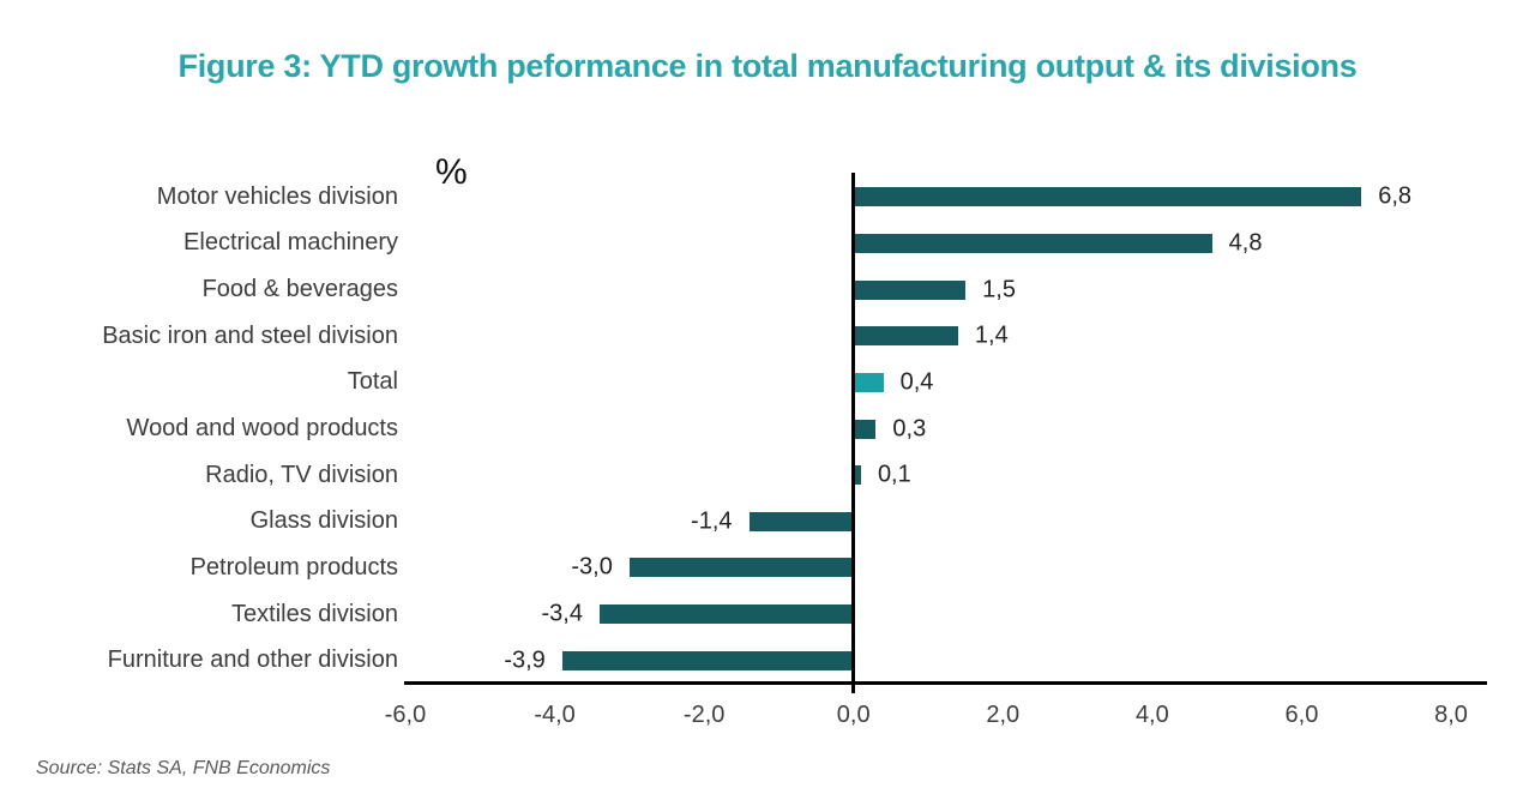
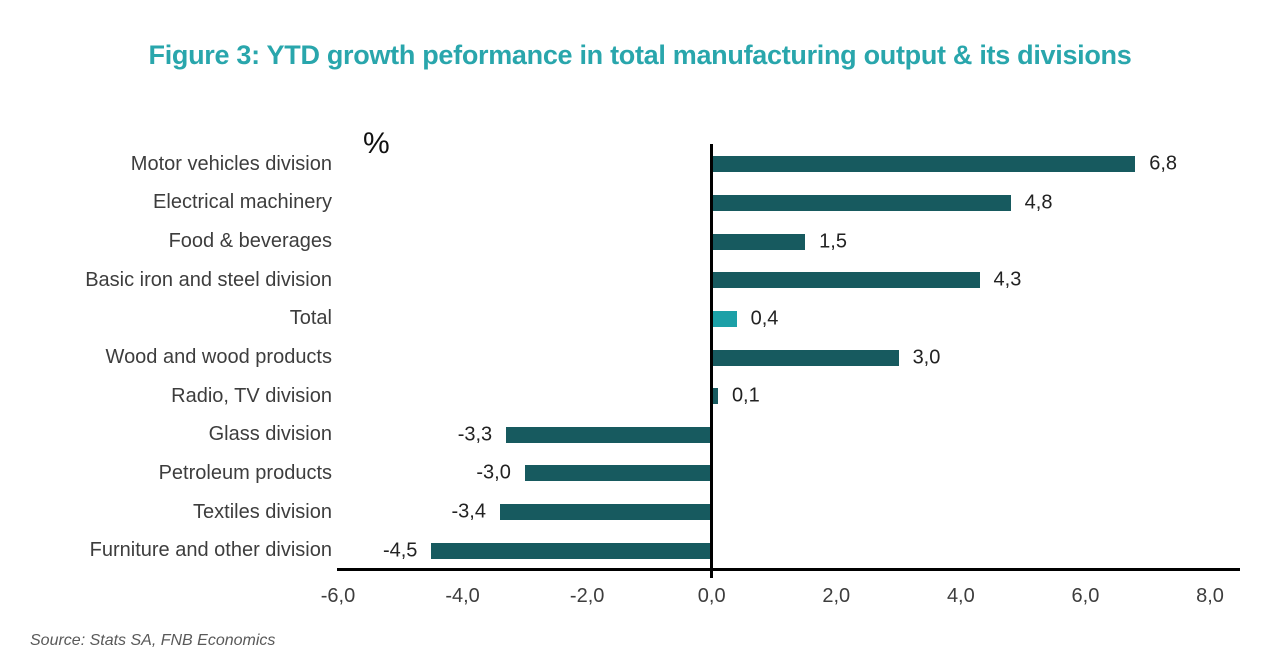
Basic iron and steel division: 1,4 -> 4,3
Wood and wood products: 0,3 -> 3,0
Glass division: -1,4 -> -3,3
Furniture and other division: -3,9 -> -4,5
